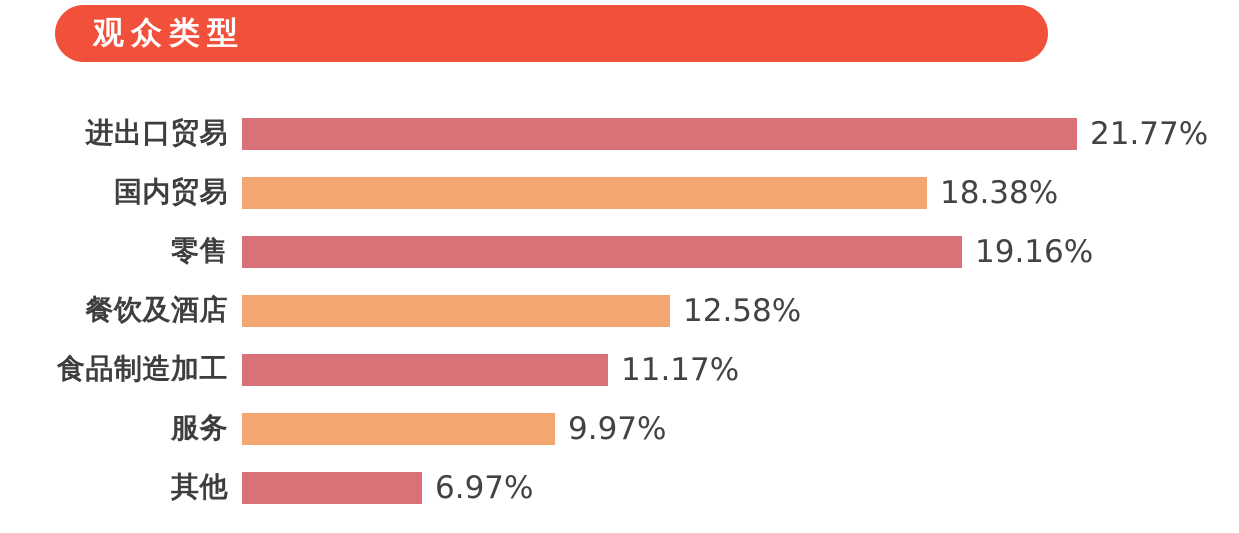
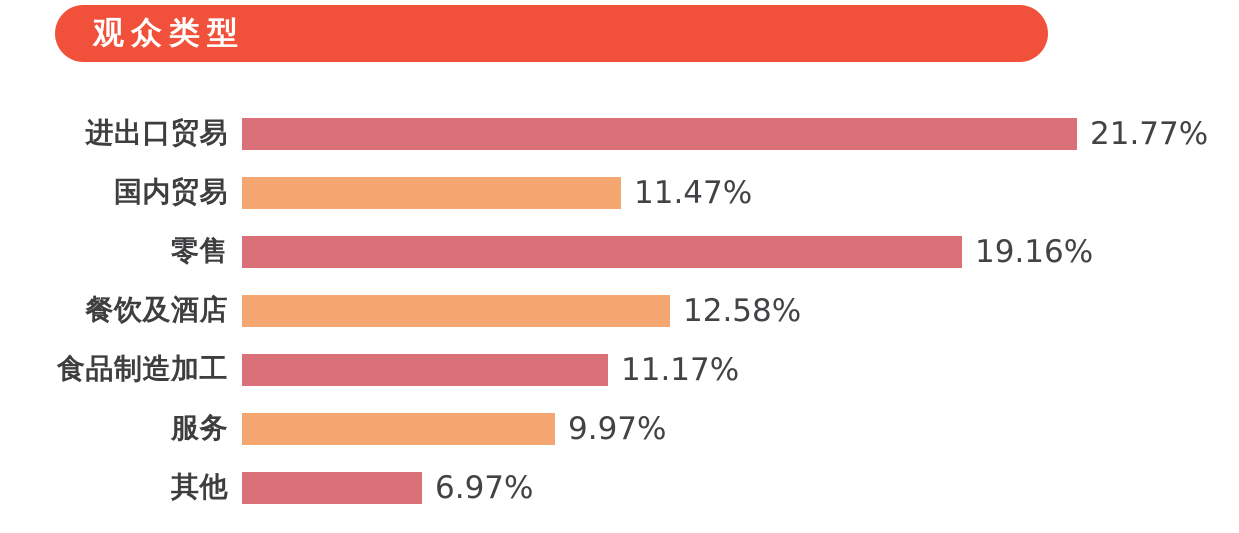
国内贸易: 18.38% -> 11.47%
